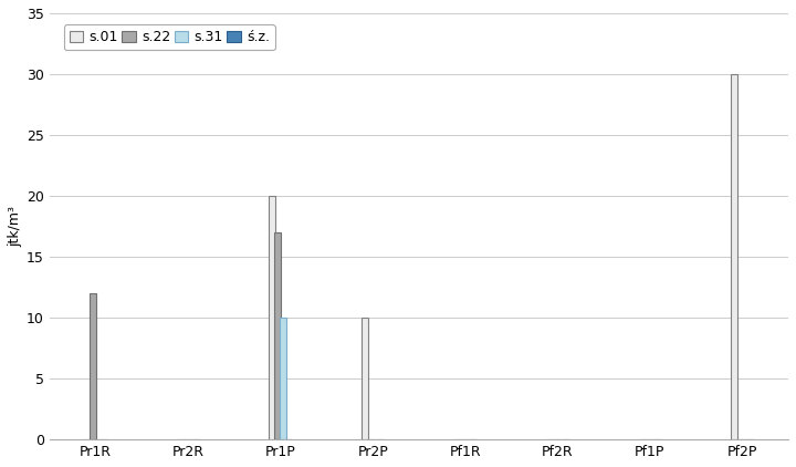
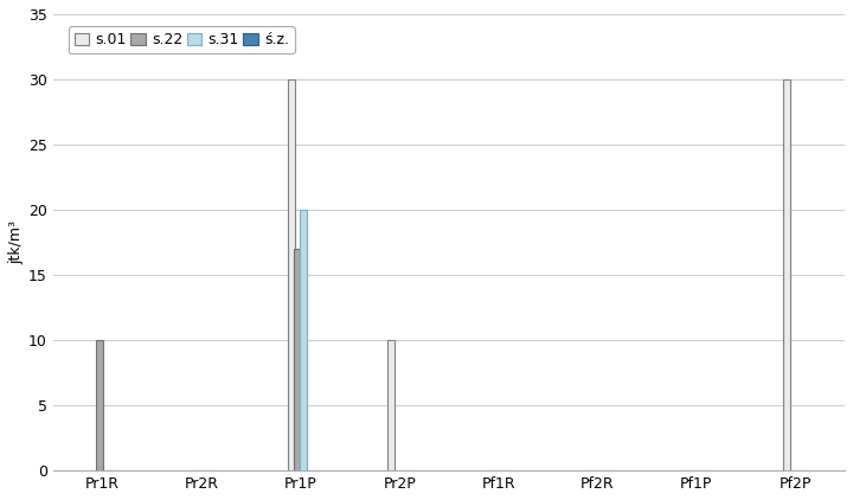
s.22/Pr1R: 12 -> 10
s.01/Pr1P: 20 -> 30
s.31/Pr1P: 10 -> 20
